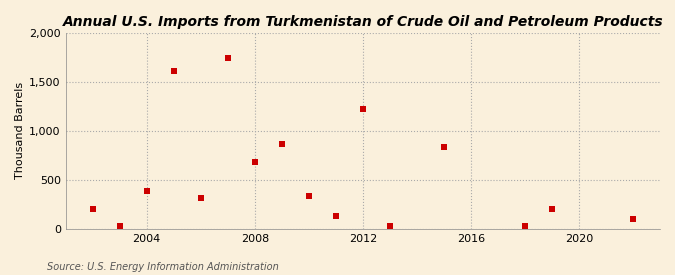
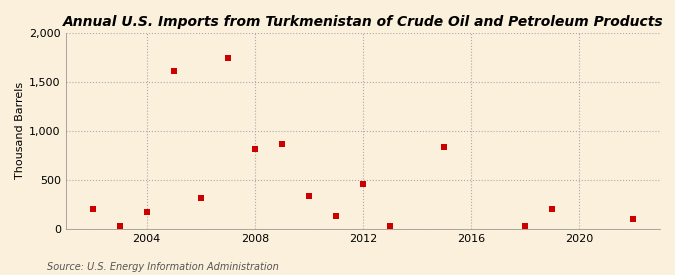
2004: 380 -> 180
2008: 680 -> 810
2012: 1,220 -> 460
